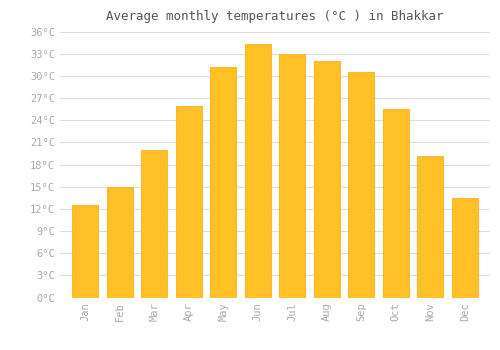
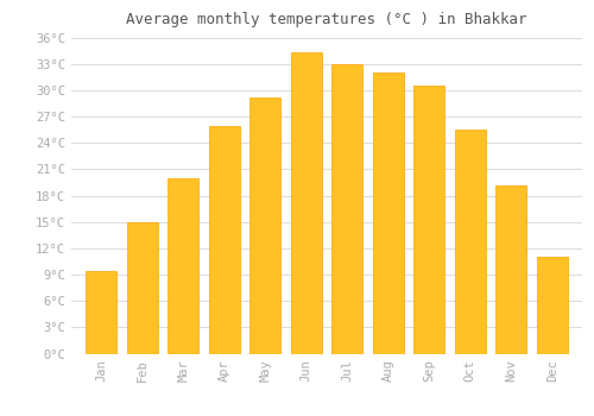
Jan: 12.5°C -> 9.4°C
May: 31.2°C -> 29.2°C
Dec: 13.5°C -> 11.0°C
